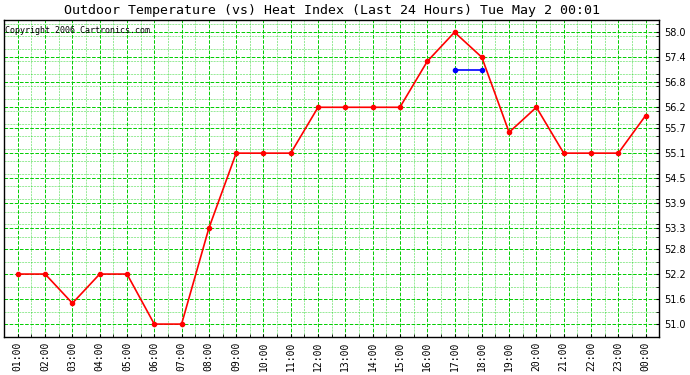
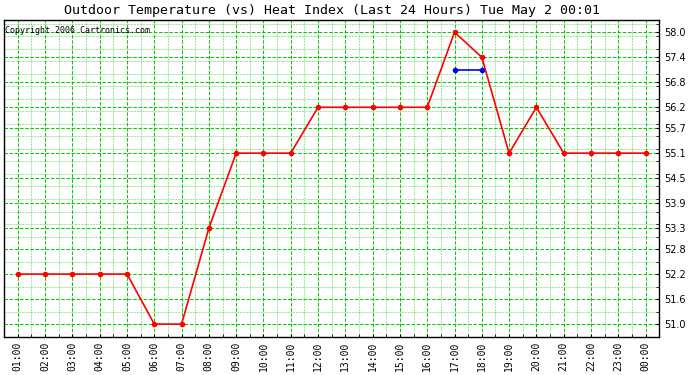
03:00: 51.5 -> 52.2
16:00: 57.3 -> 56.2
19:00: 55.6 -> 55.1
00:00: 56.0 -> 55.1
